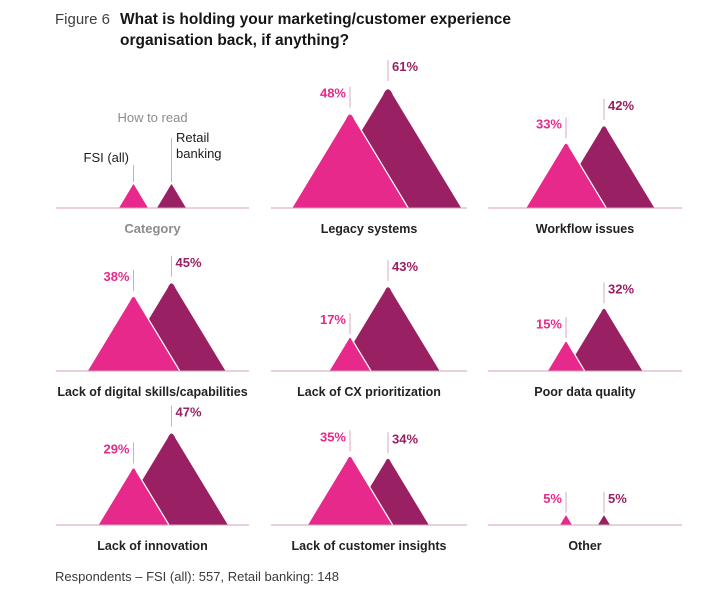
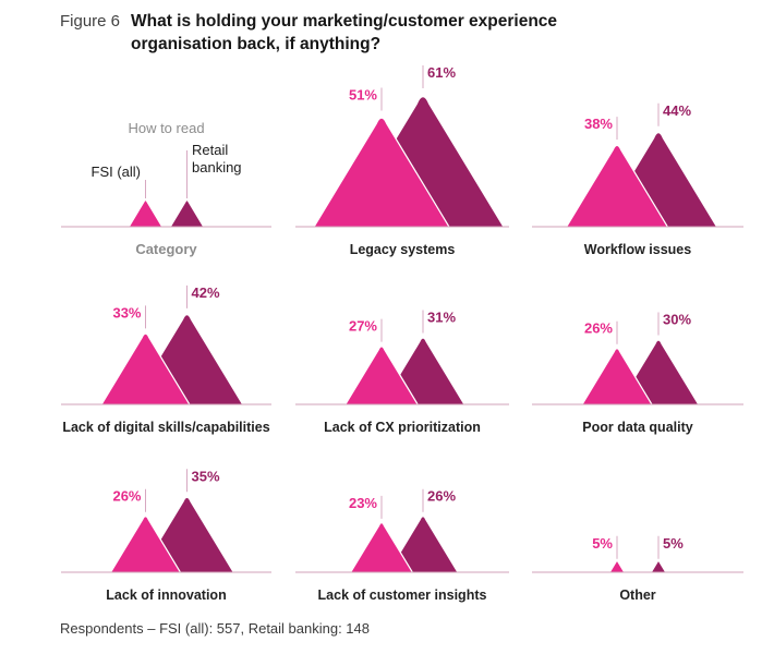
FSI (all)/Legacy systems: 48% -> 51%
FSI (all)/Workflow issues: 33% -> 38%
Retail banking/Workflow issues: 42% -> 44%
FSI (all)/Lack of digital skills/capabilities: 38% -> 33%
Retail banking/Lack of digital skills/capabilities: 45% -> 42%
FSI (all)/Lack of CX prioritization: 17% -> 27%
Retail banking/Lack of CX prioritization: 43% -> 31%
FSI (all)/Poor data quality: 15% -> 26%
Retail banking/Poor data quality: 32% -> 30%
FSI (all)/Lack of innovation: 29% -> 26%
Retail banking/Lack of innovation: 47% -> 35%
FSI (all)/Lack of customer insights: 35% -> 23%
Retail banking/Lack of customer insights: 34% -> 26%
